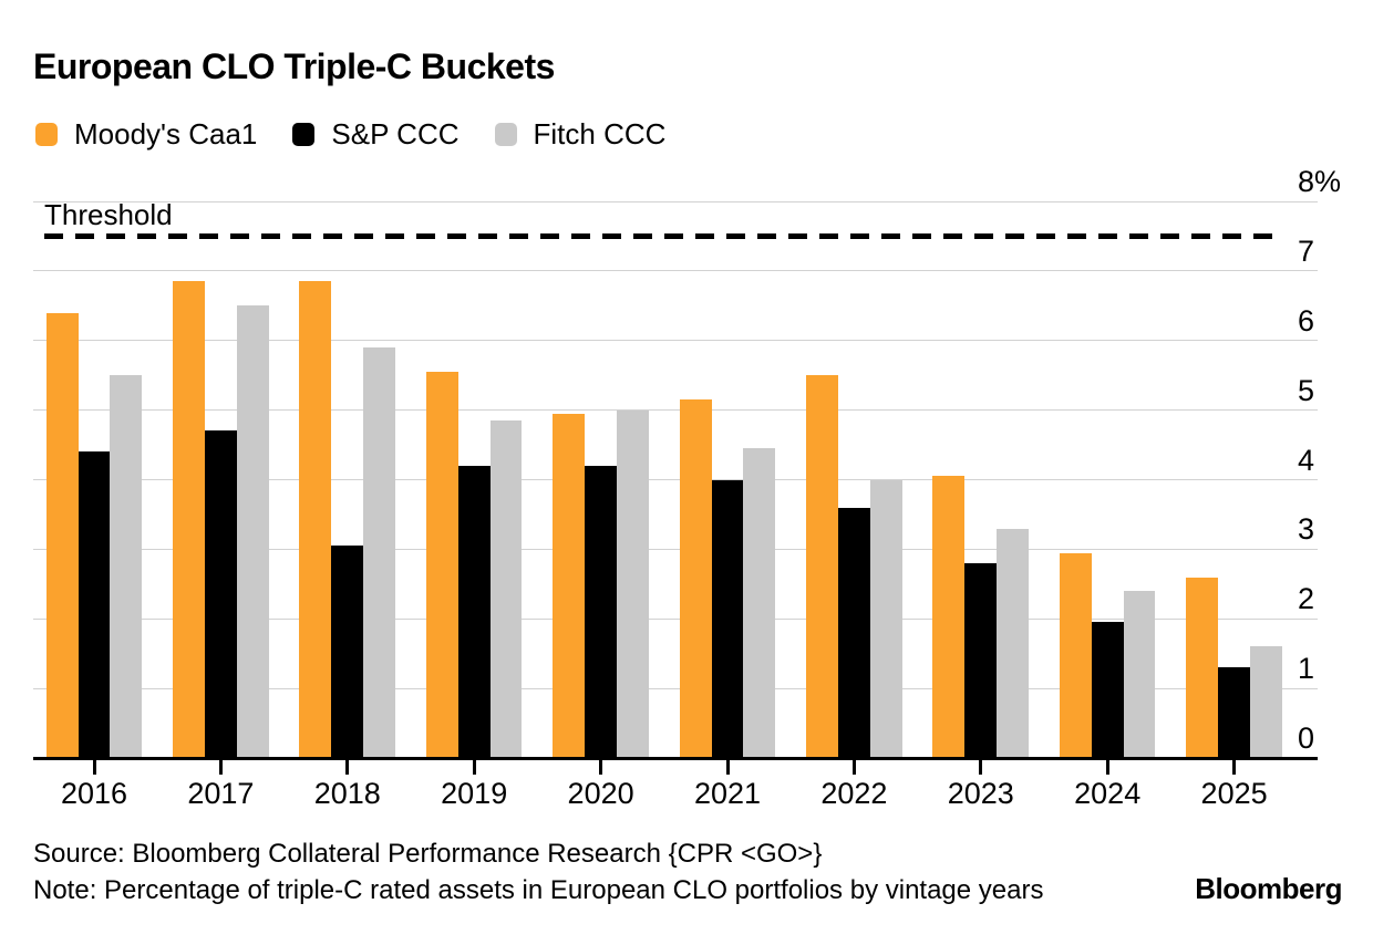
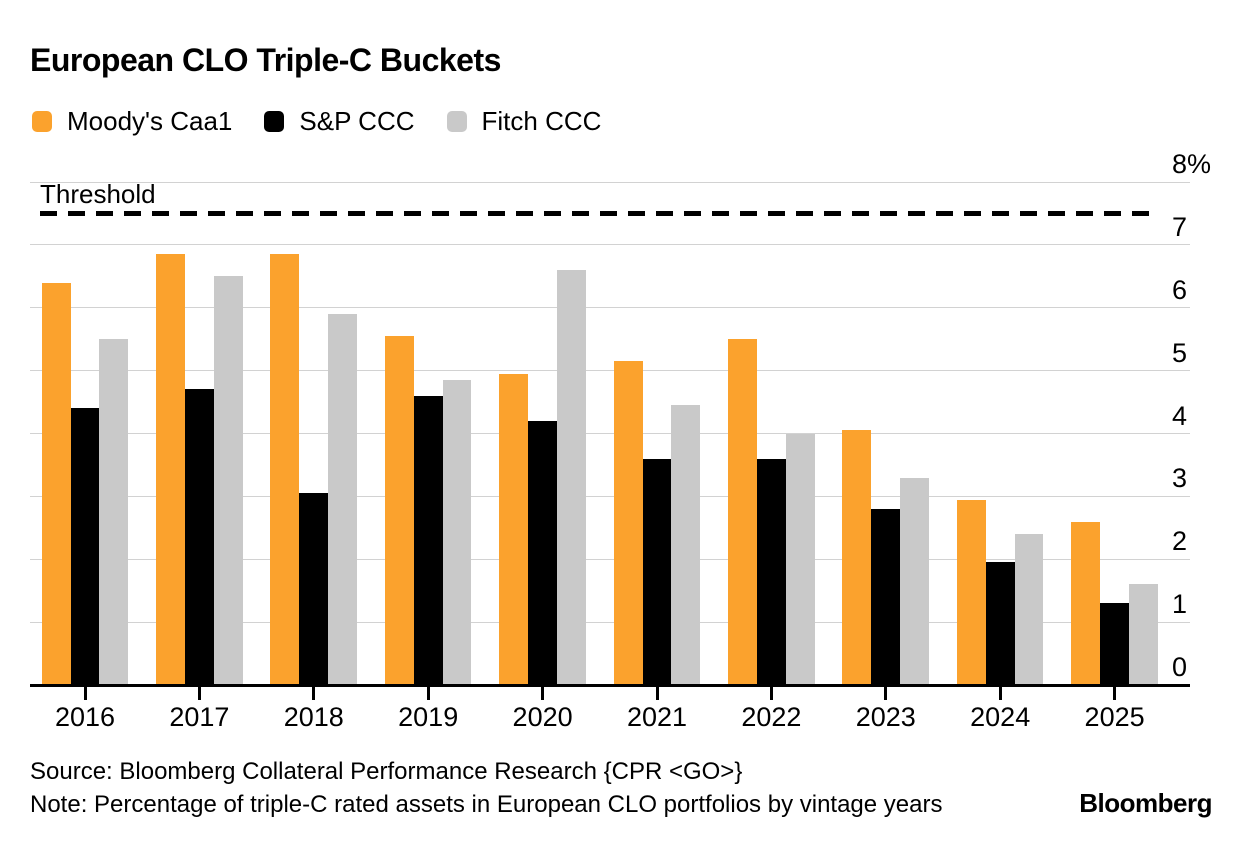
S&P CCC/2019: 4.2% -> 4.6%
Fitch CCC/2020: 5.0% -> 6.6%
S&P CCC/2021: 4.0% -> 3.6%
